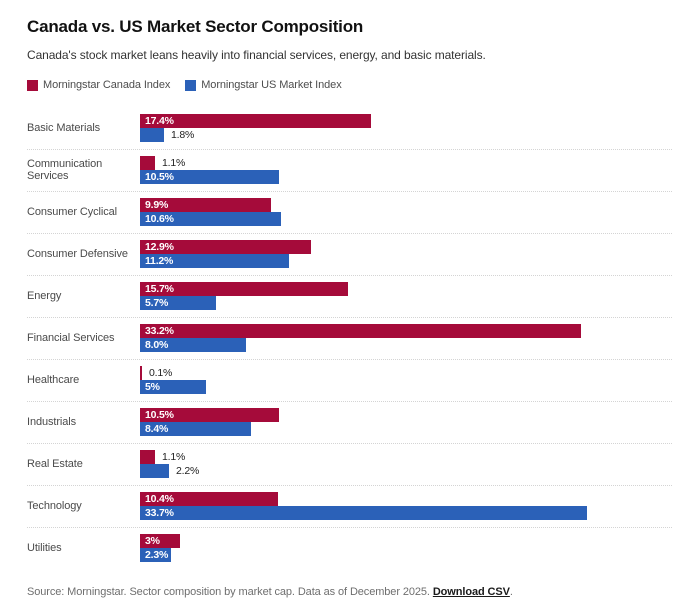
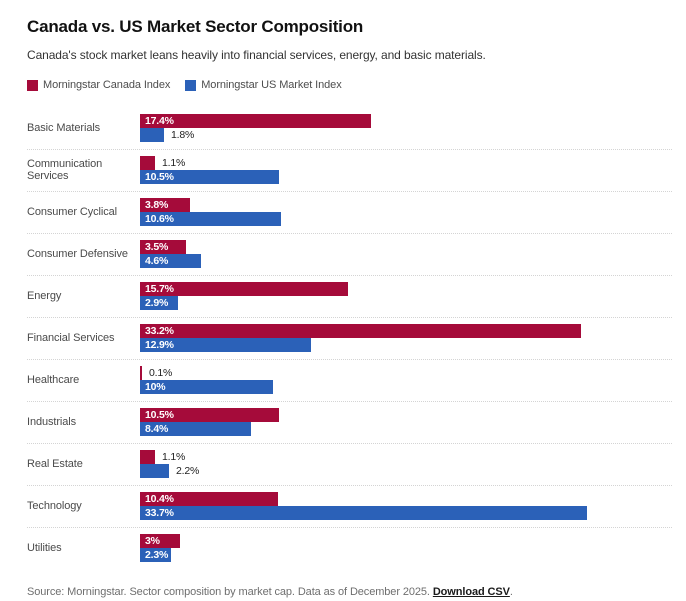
Morningstar Canada Index/Consumer Cyclical: 9.9% -> 3.8%
Morningstar Canada Index/Consumer Defensive: 12.9% -> 3.5%
Morningstar US Market Index/Consumer Defensive: 11.2% -> 4.6%
Morningstar US Market Index/Energy: 5.7% -> 2.9%
Morningstar US Market Index/Financial Services: 8.0% -> 12.9%
Morningstar US Market Index/Healthcare: 5% -> 10%
